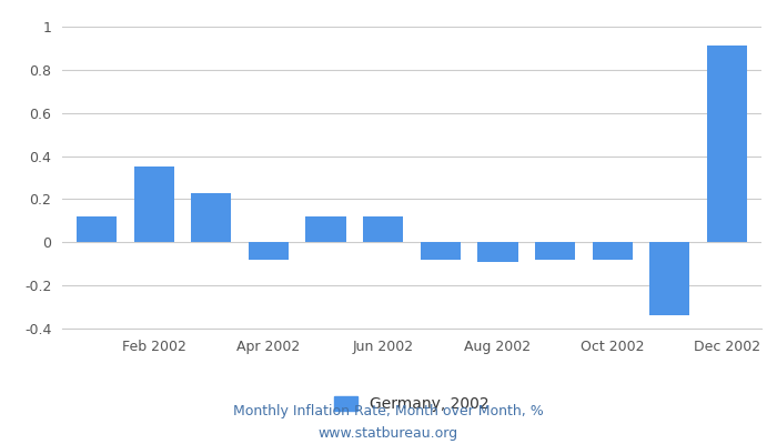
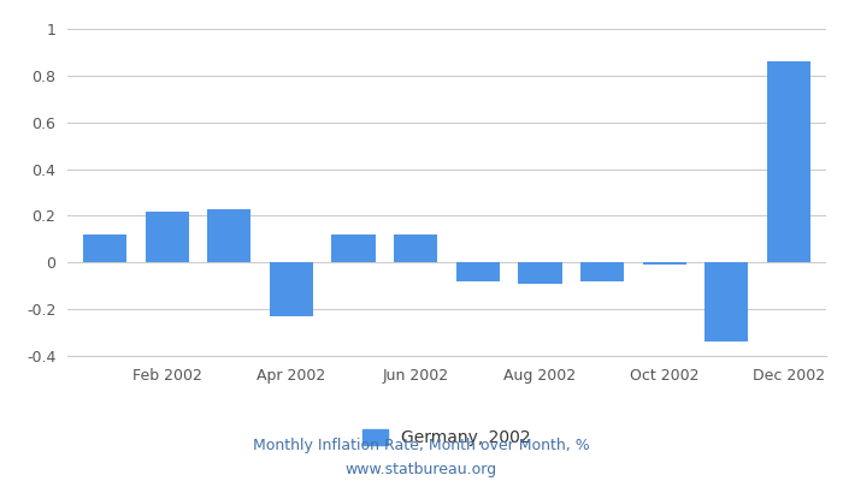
Feb 2002: 0.35 -> 0.22
Apr 2002: -0.08 -> -0.23
Oct 2002: -0.08 -> -0.01
Dec 2002: 0.91 -> 0.86
